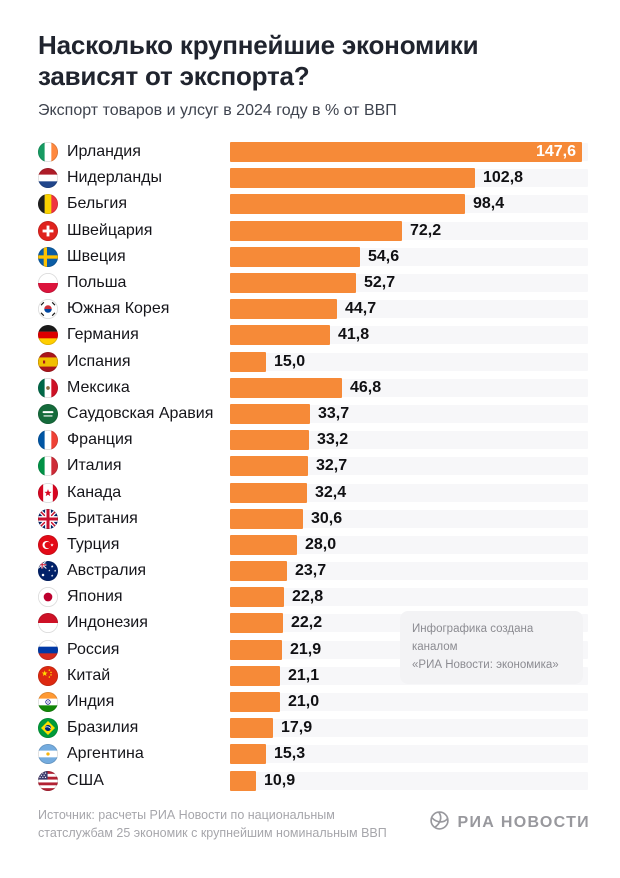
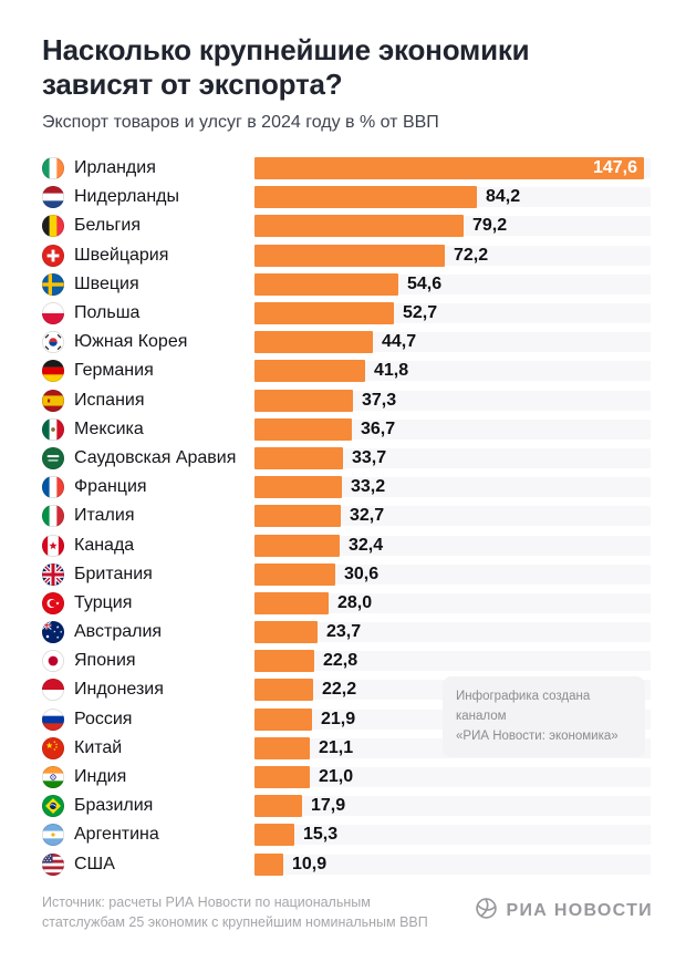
Нидерланды: 102,8 -> 84,2
Бельгия: 98,4 -> 79,2
Испания: 15,0 -> 37,3
Мексика: 46,8 -> 36,7
